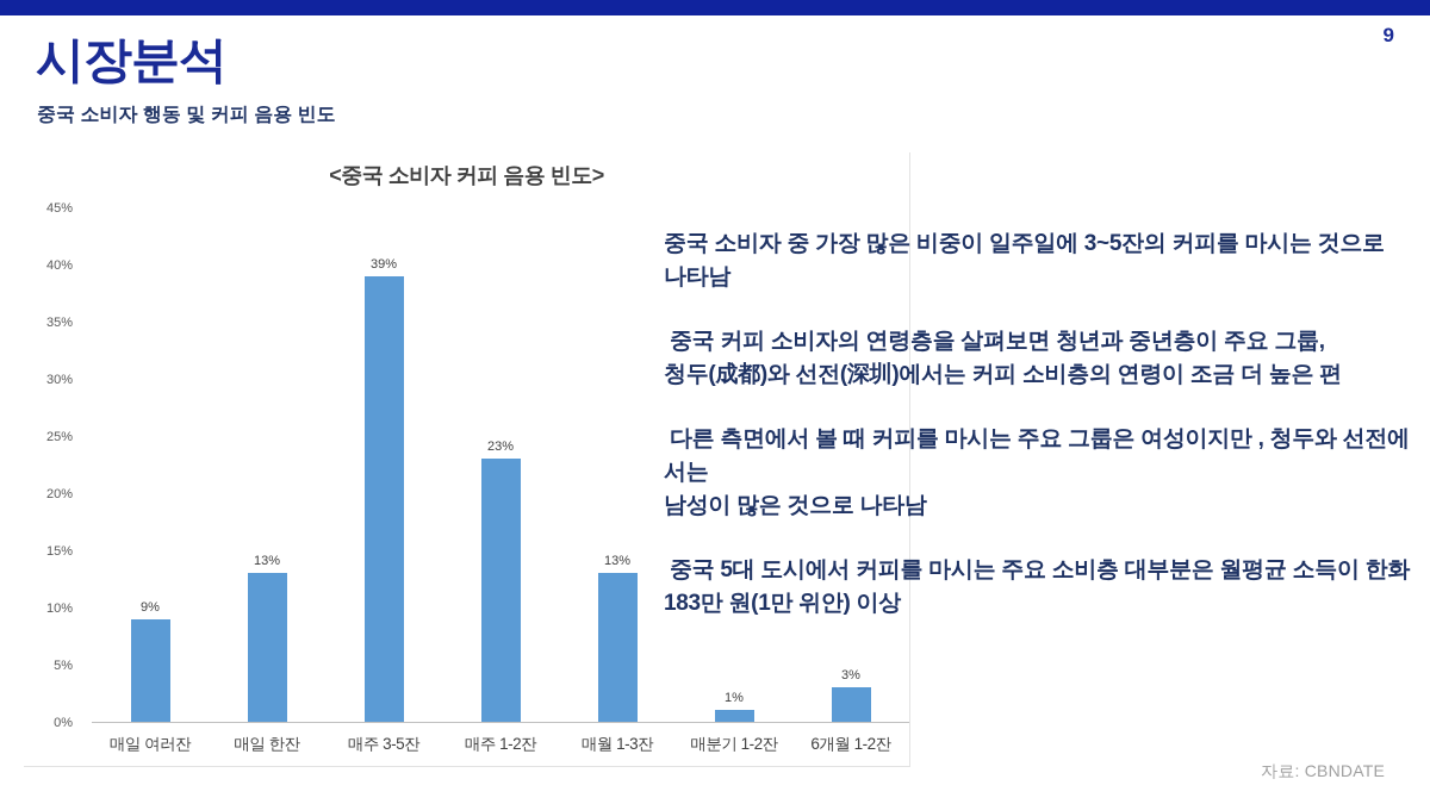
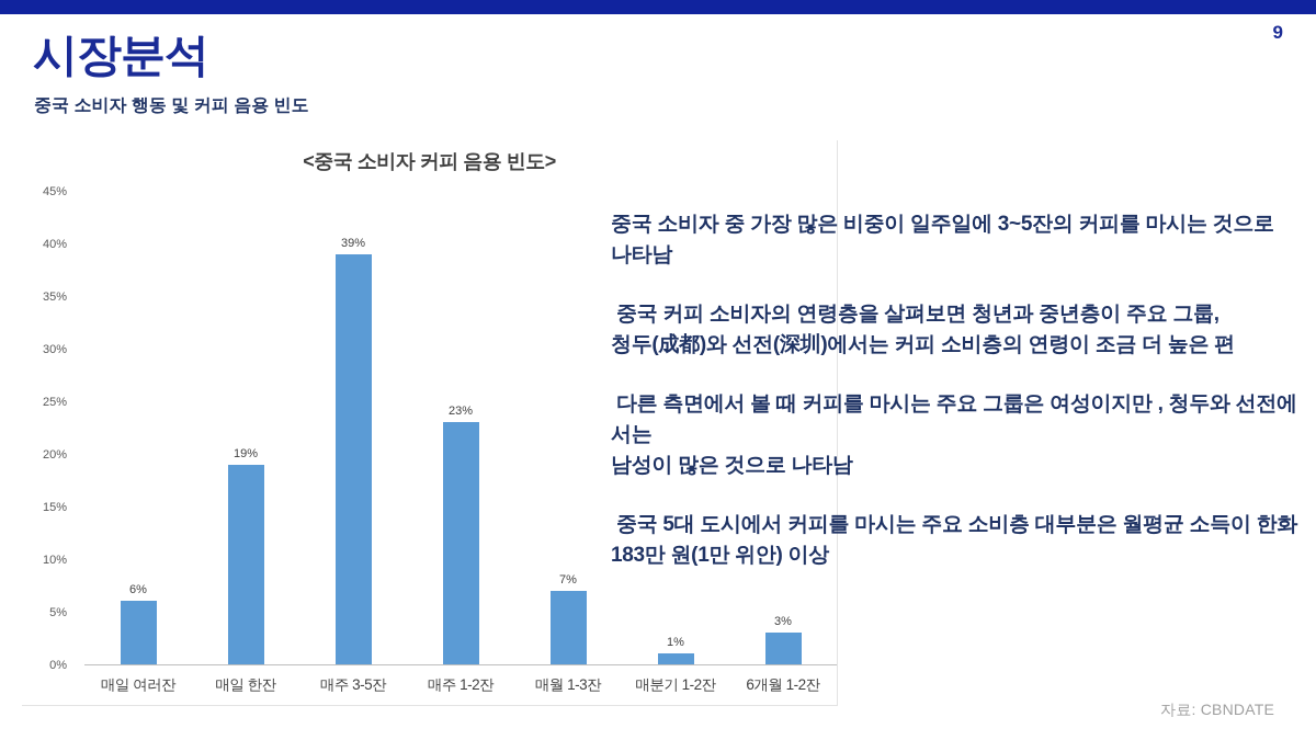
매일 여러잔: 9% -> 6%
매일 한잔: 13% -> 19%
매월 1-3잔: 13% -> 7%
